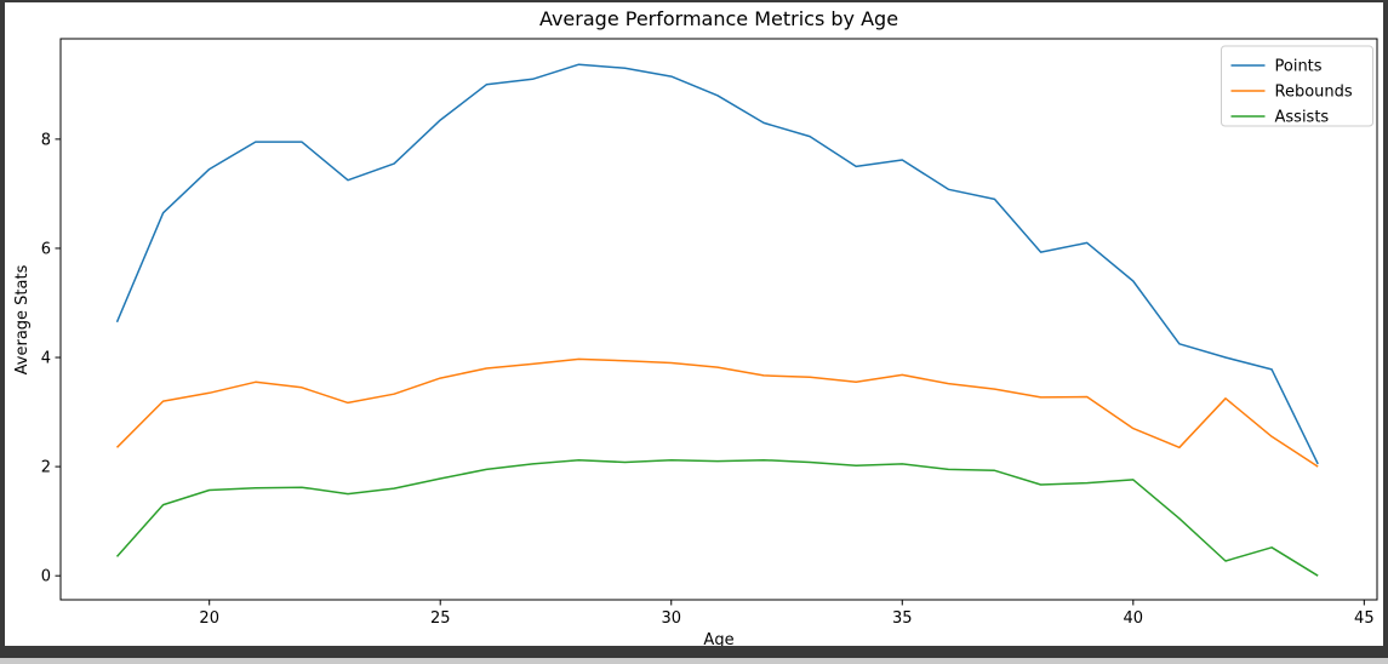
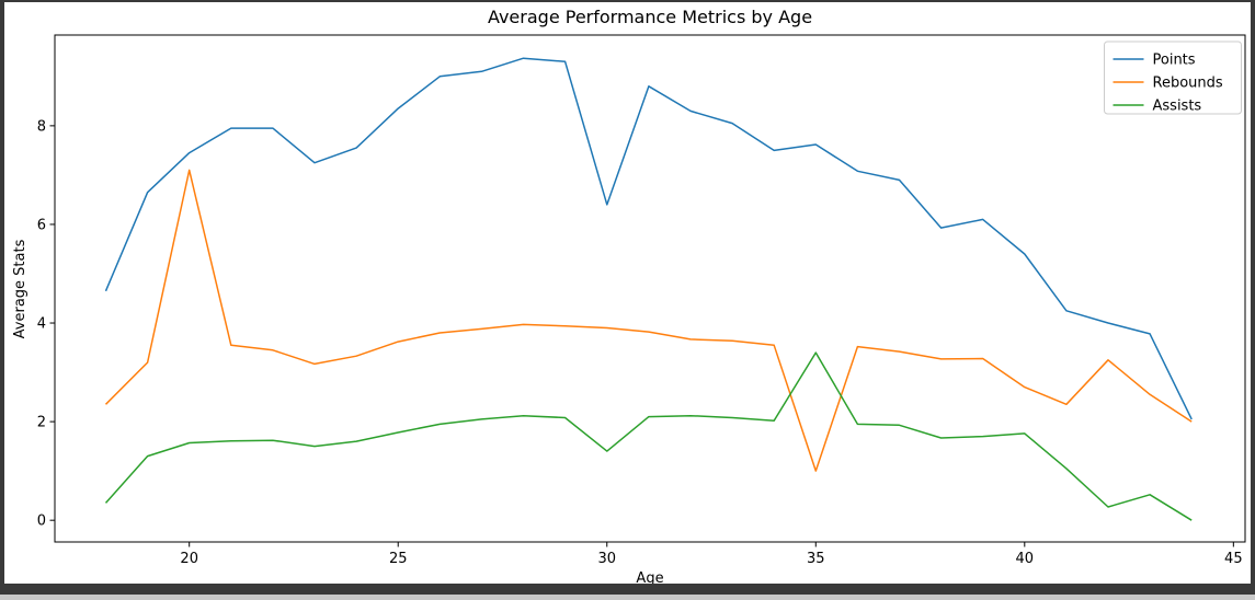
Rebounds/20: 3.4 -> 7.1
Points/30: 9.2 -> 6.4
Assists/30: 2.1 -> 1.4
Rebounds/35: 3.7 -> 1.0
Assists/35: 2.0 -> 3.4
